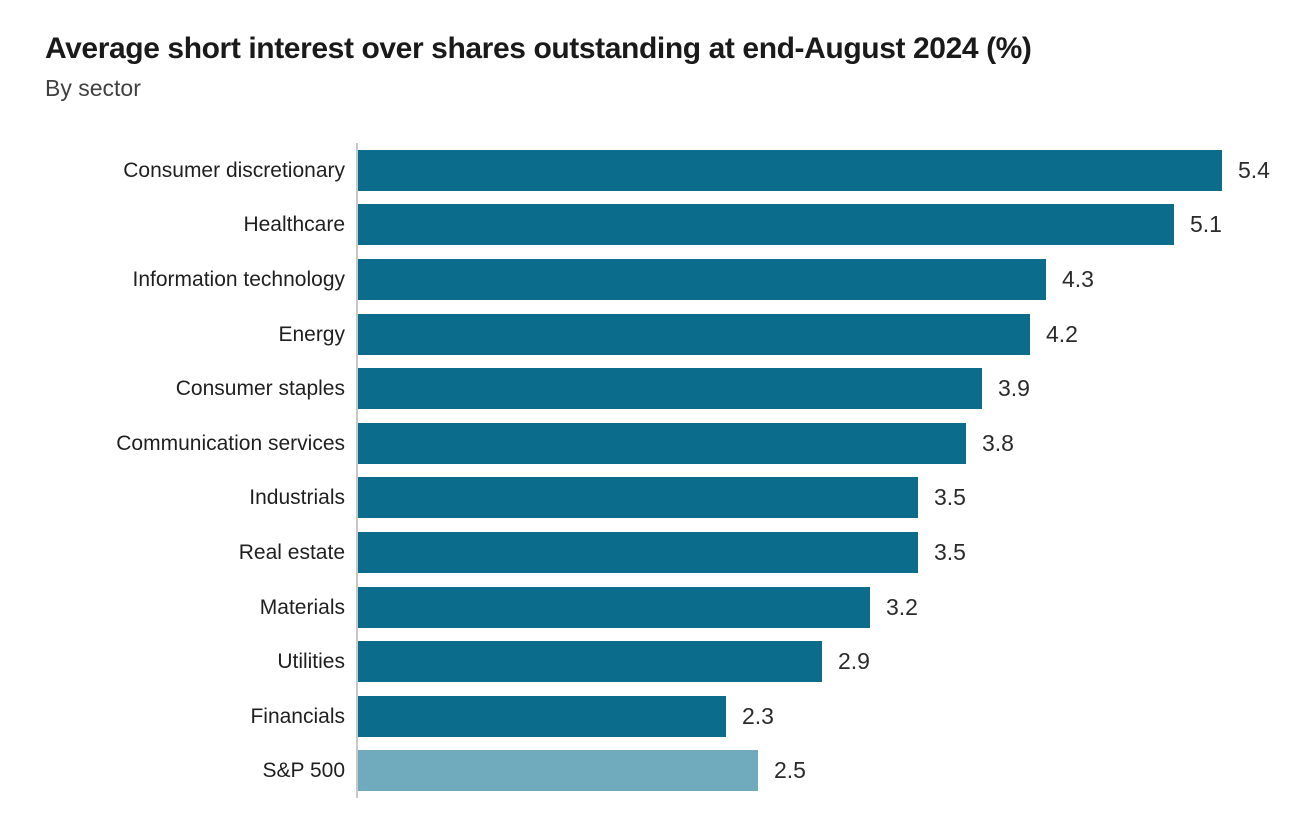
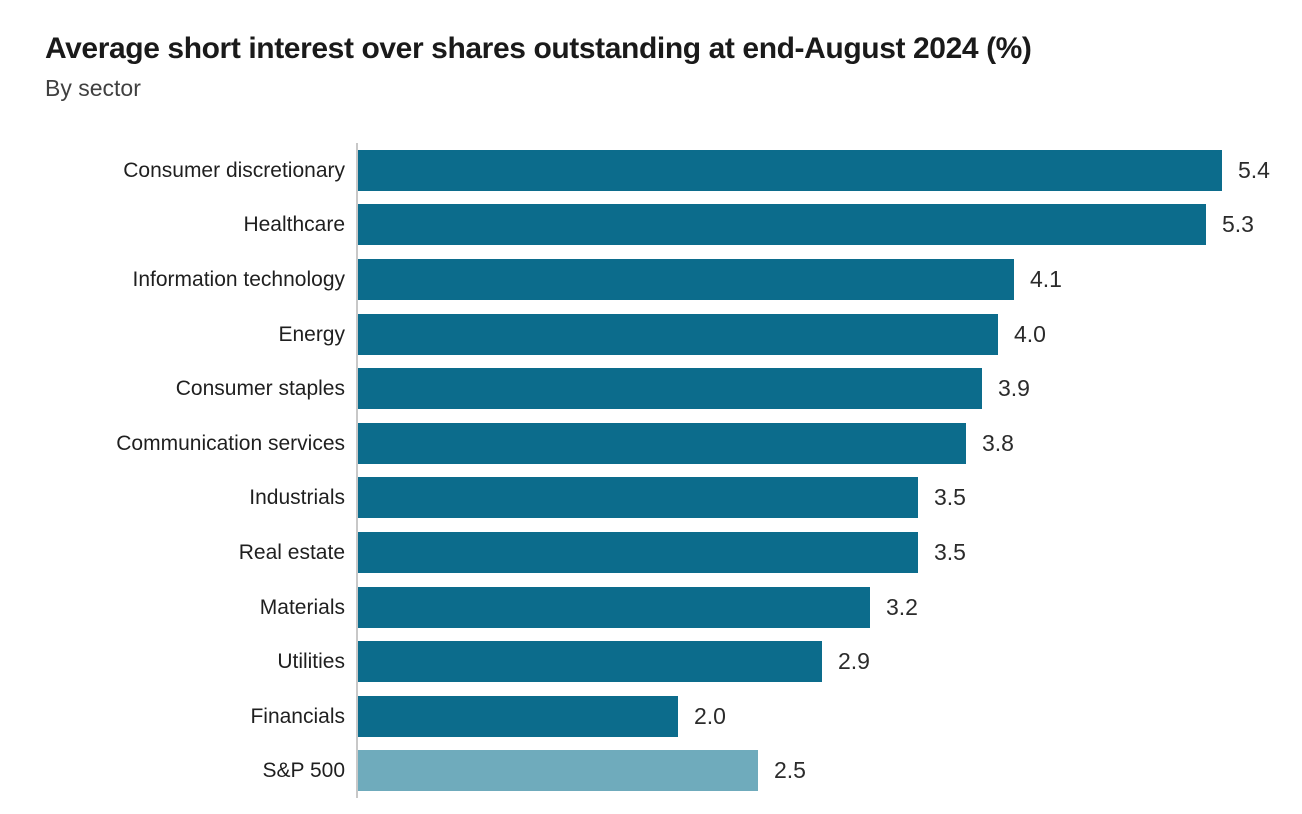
Healthcare: 5.1 -> 5.3
Information technology: 4.3 -> 4.1
Energy: 4.2 -> 4.0
Financials: 2.3 -> 2.0
